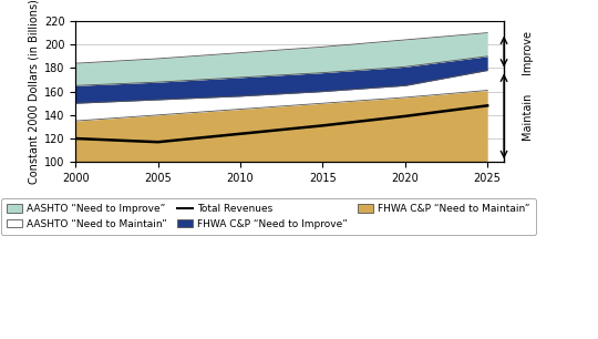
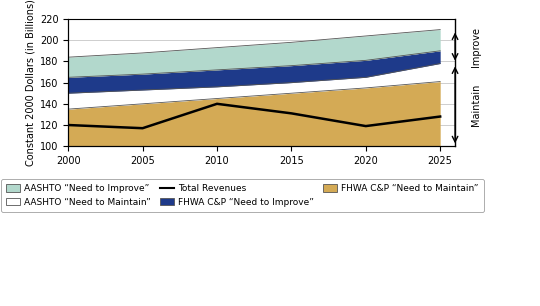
Total Revenues/2010: 124 -> 140
Total Revenues/2020: 139 -> 119
Total Revenues/2025: 148 -> 128
